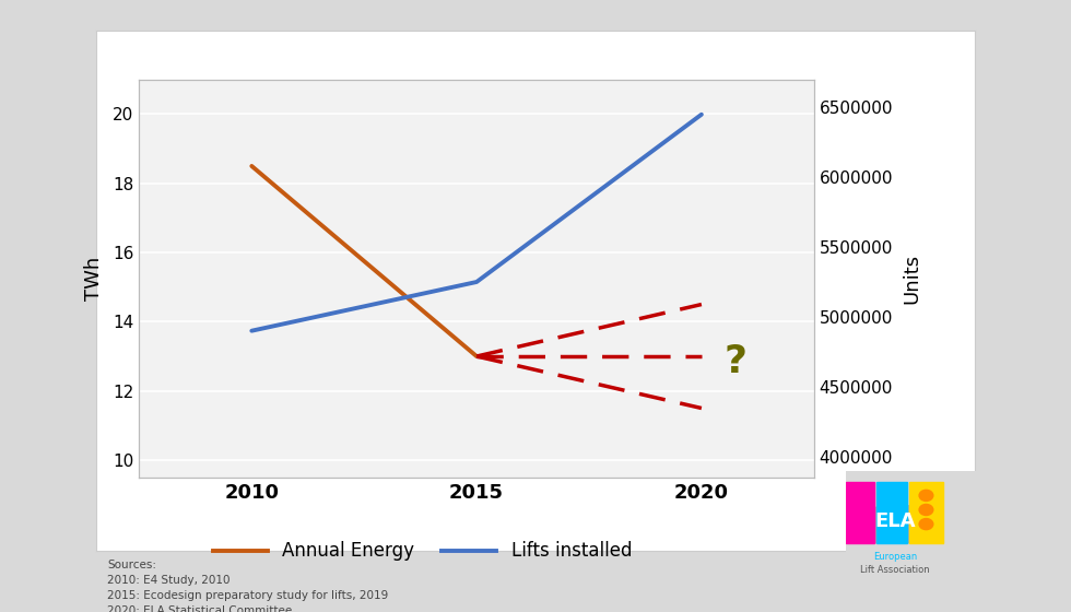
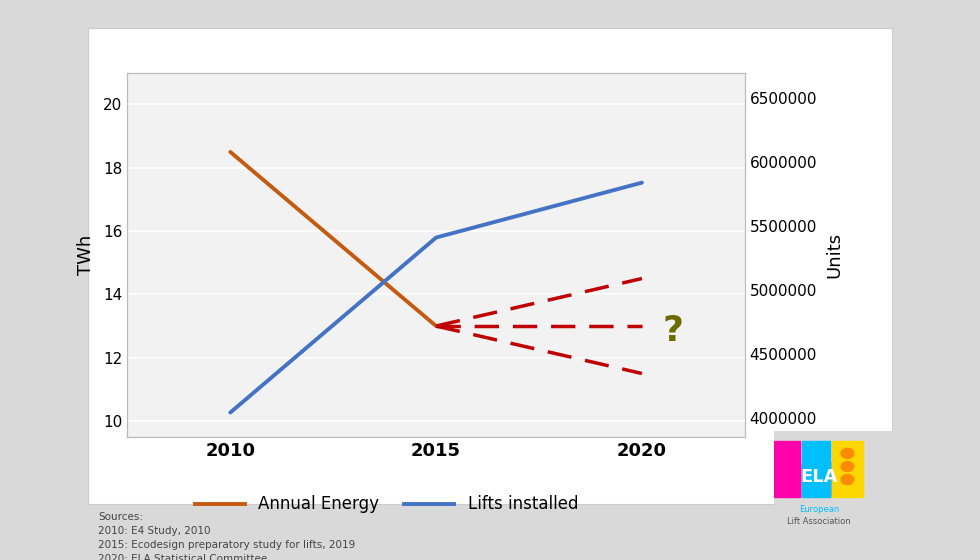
2010: 4900000 -> 4040000
2015: 5250000 -> 5410000
2020: 6450000 -> 5840000
